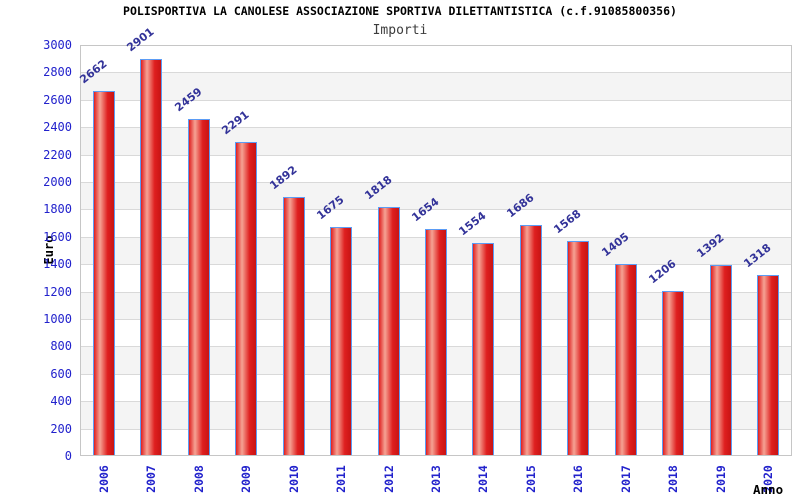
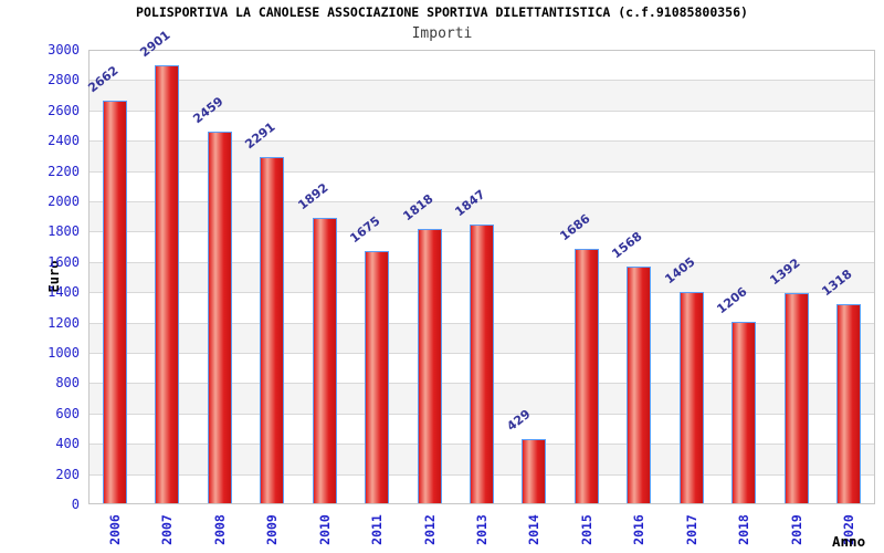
2013: 1654 -> 1847
2014: 1554 -> 429
